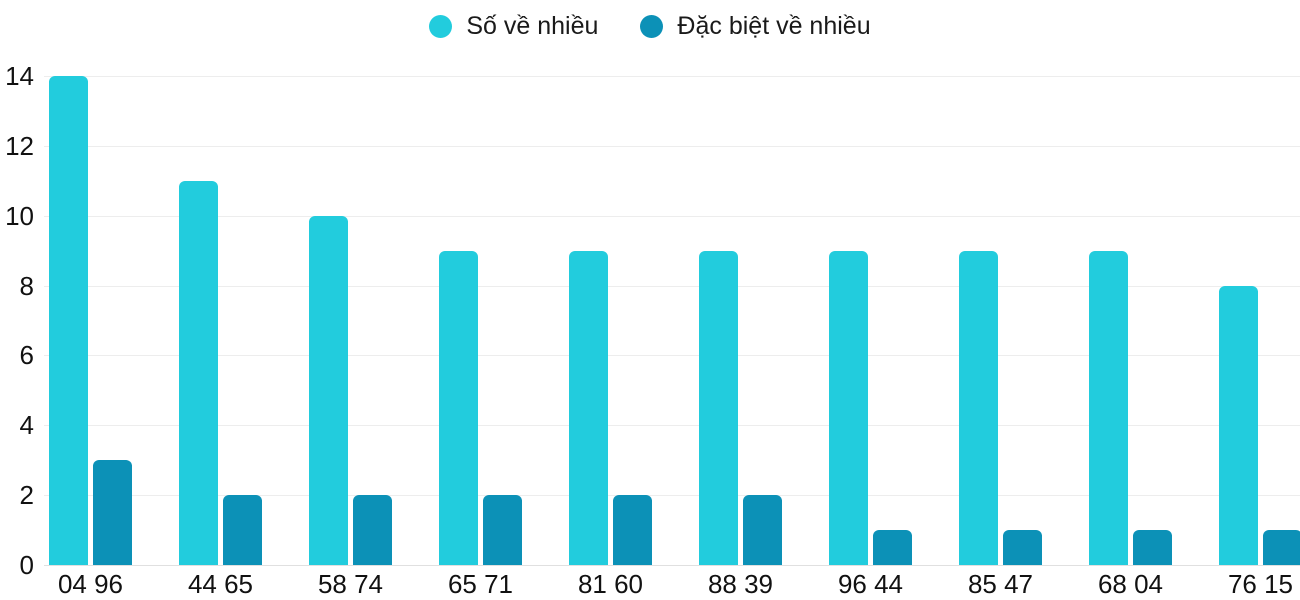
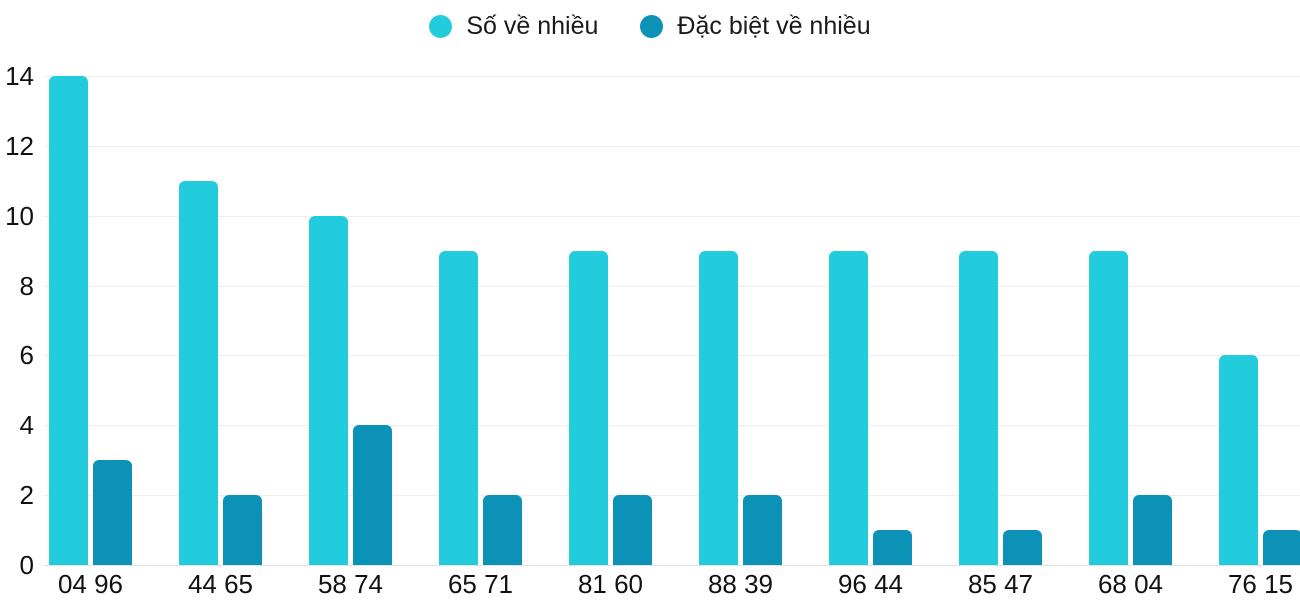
Đặc biệt về nhiều/58 74: 2 -> 4
Đặc biệt về nhiều/68 04: 1 -> 2
Số về nhiều/76 15: 8 -> 6
